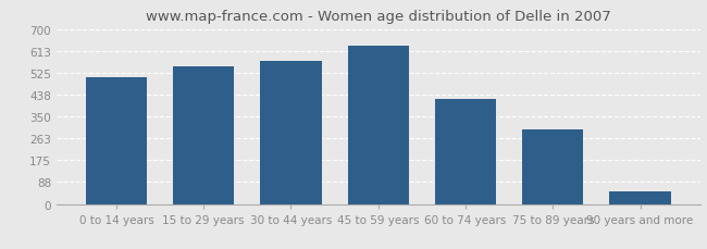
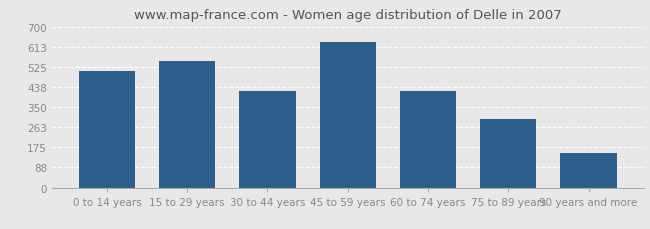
30 to 44 years: 572 -> 420
90 years and more: 50 -> 150
